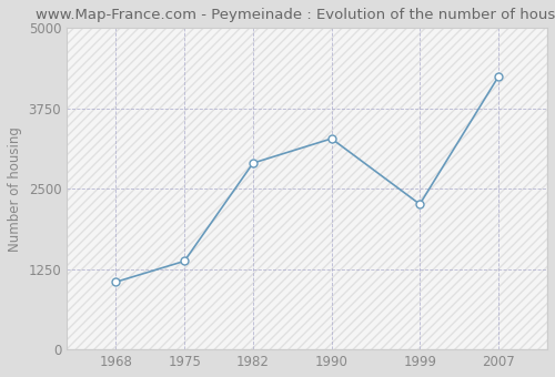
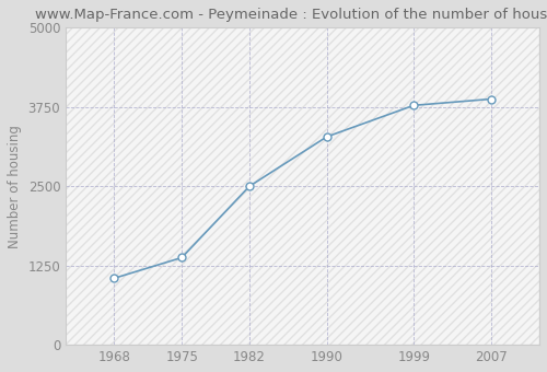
1982: 2900 -> 2500
1999: 2260 -> 3780
2007: 4240 -> 3880
